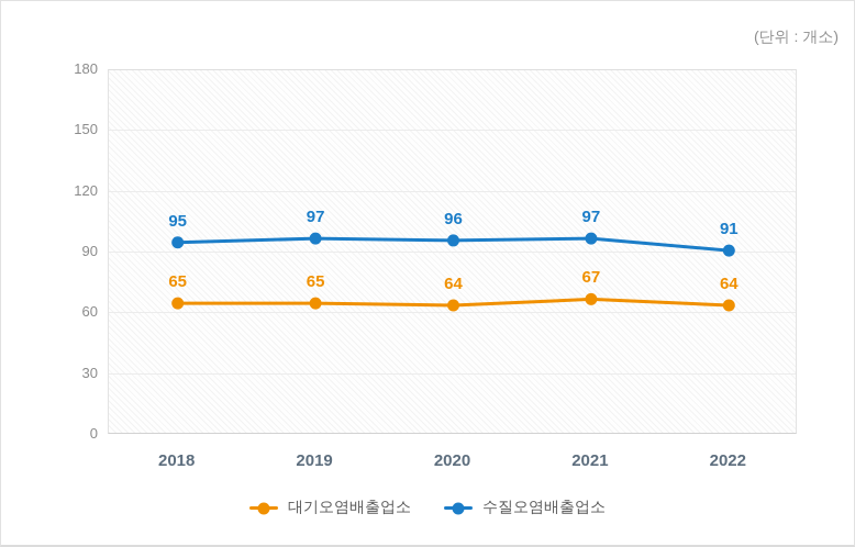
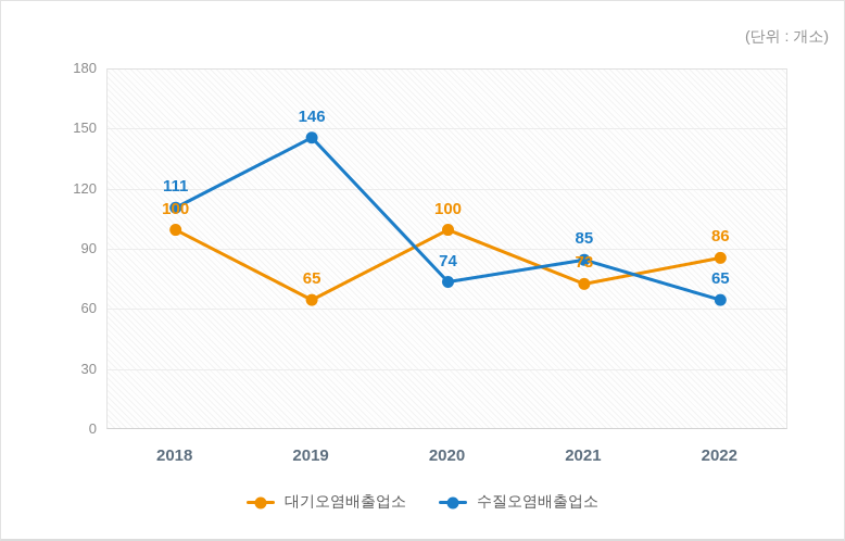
대기오염배출업소/2018: 65 -> 100
수질오염배출업소/2018: 95 -> 111
수질오염배출업소/2019: 97 -> 146
대기오염배출업소/2020: 64 -> 100
수질오염배출업소/2020: 96 -> 74
대기오염배출업소/2021: 67 -> 73
수질오염배출업소/2021: 97 -> 85
대기오염배출업소/2022: 64 -> 86
수질오염배출업소/2022: 91 -> 65
